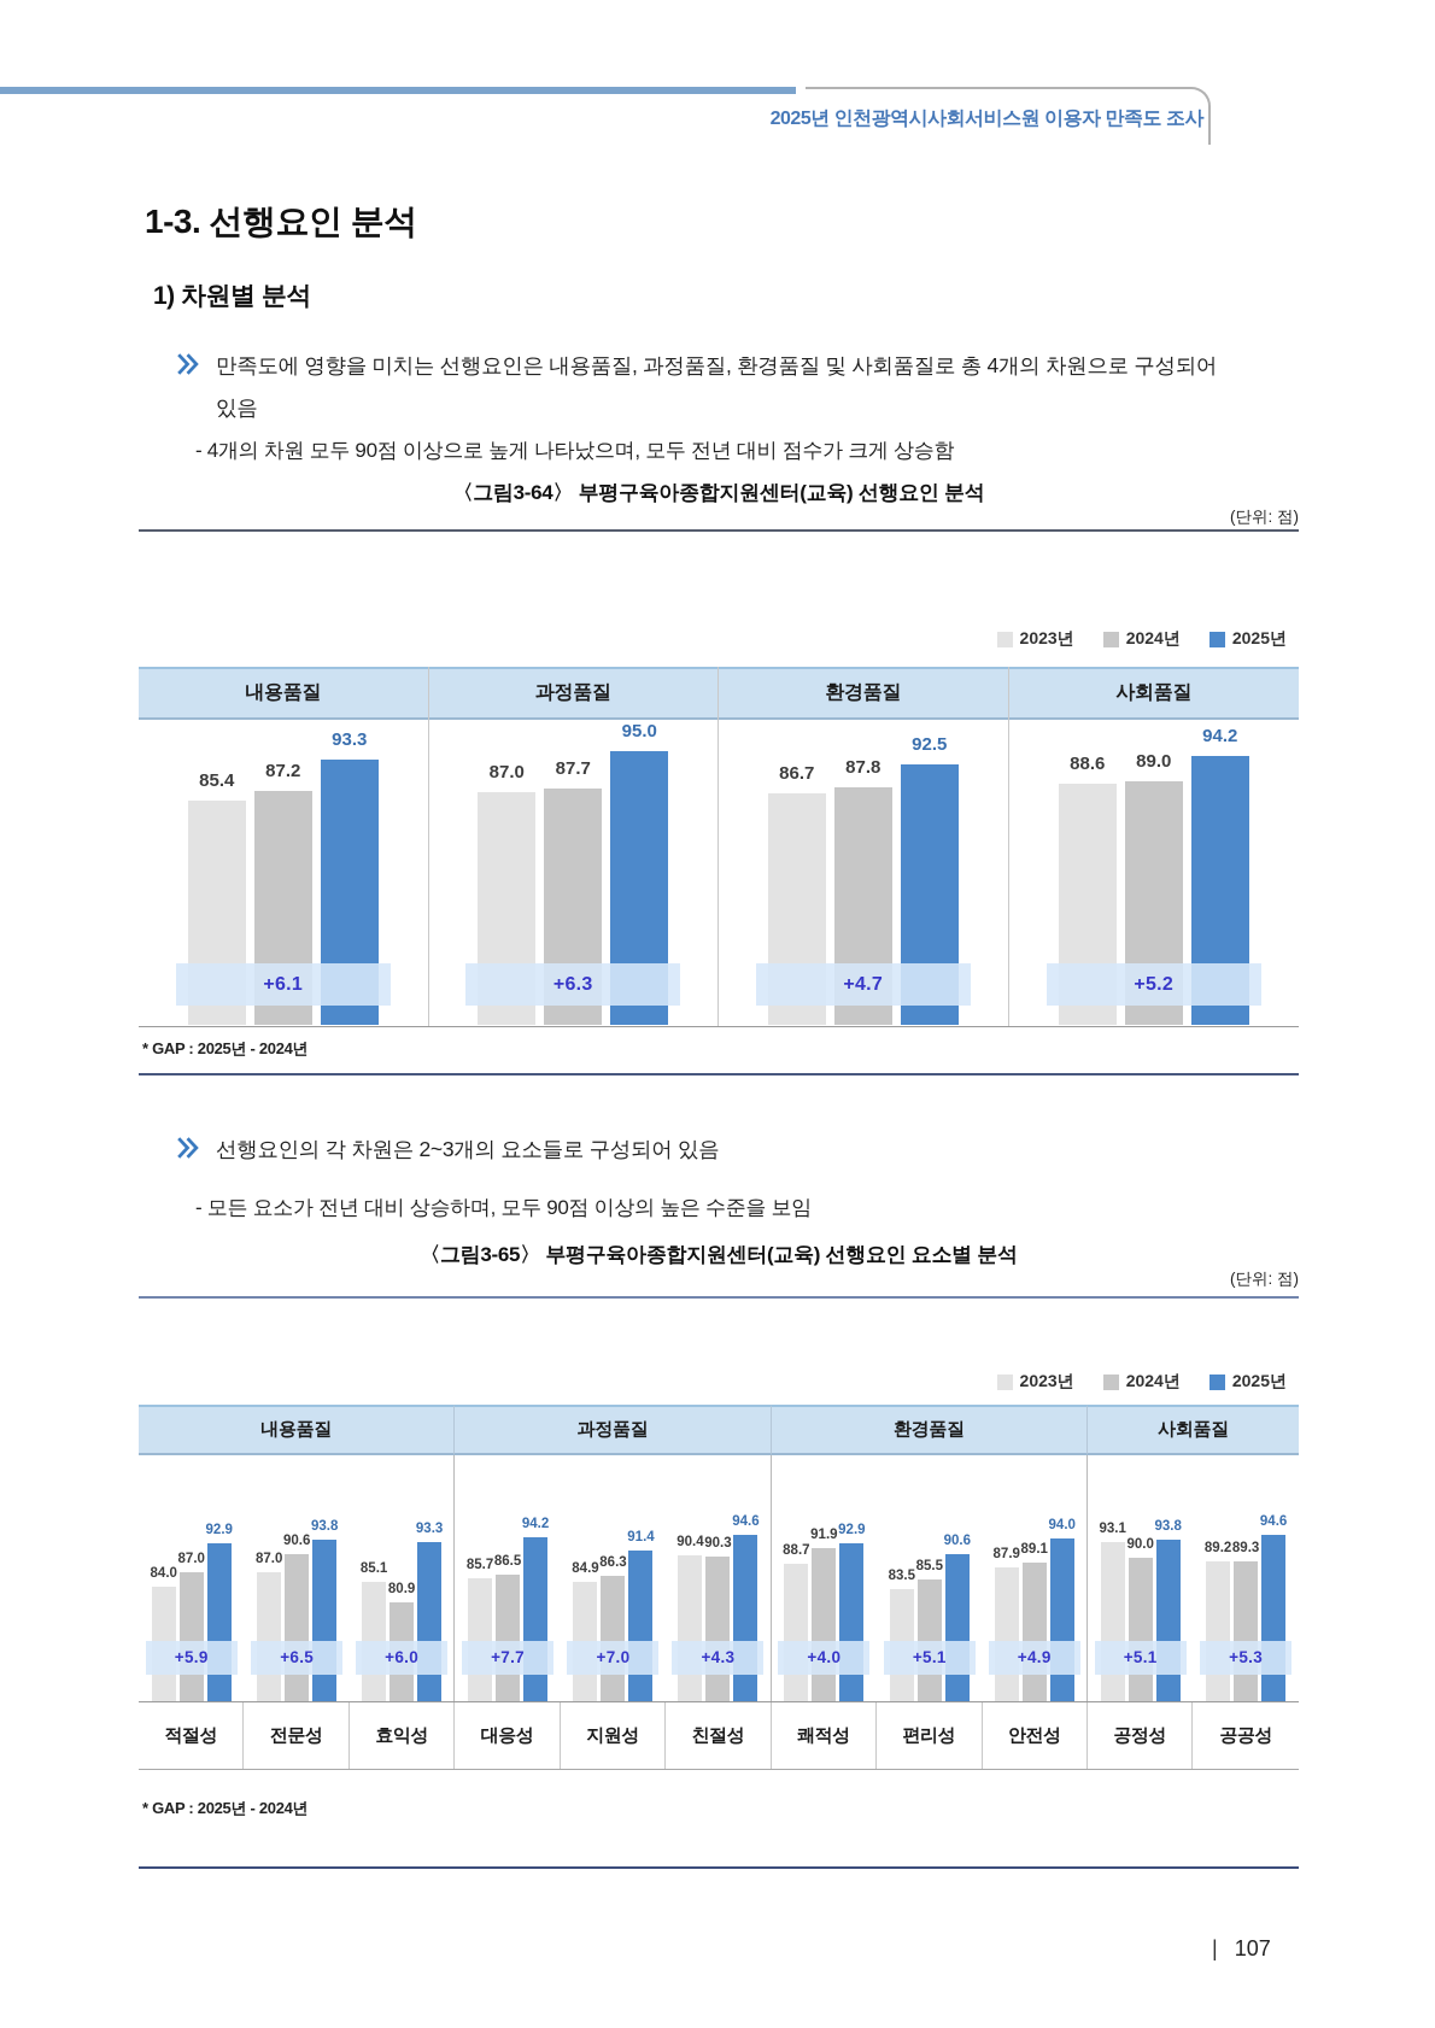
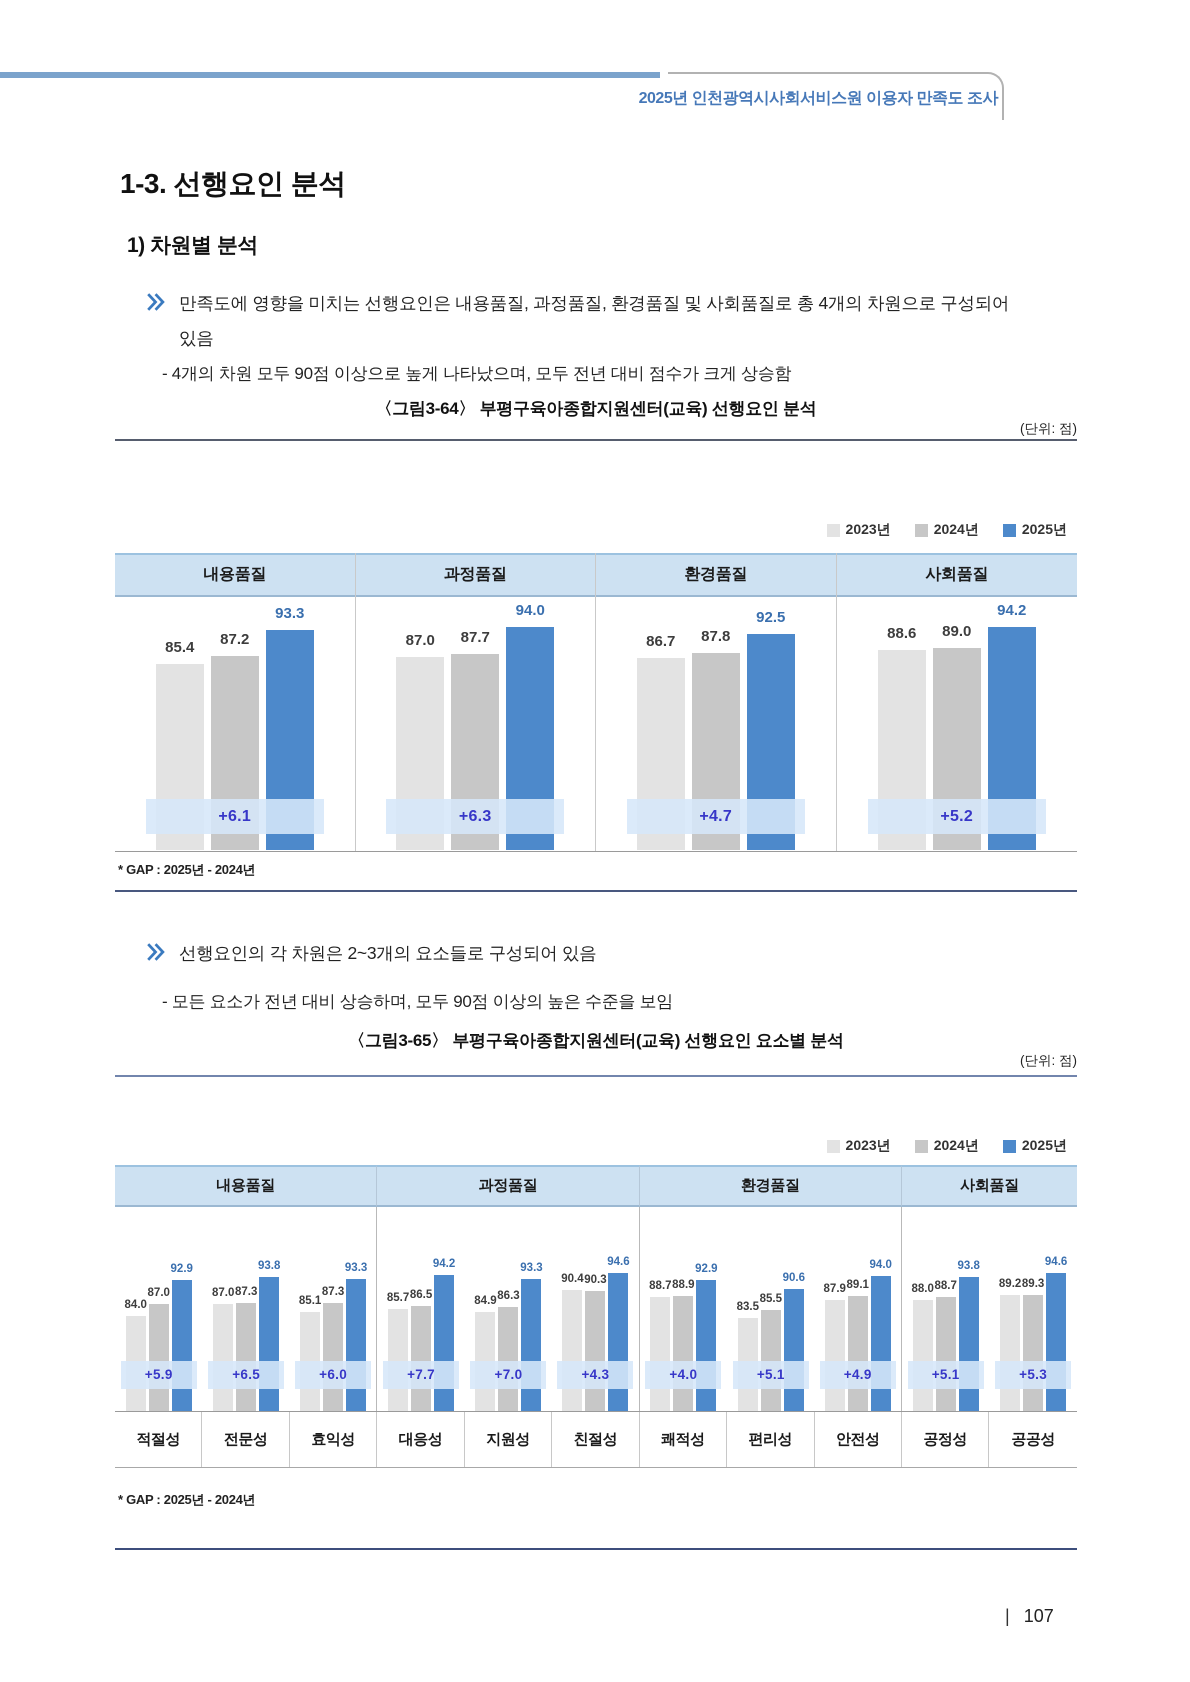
〈그림3-64〉 부평구육아종합지원센터(교육) 선행요인 분석/2025년/과정품질: 95.0 -> 94.0
〈그림3-65〉 부평구육아종합지원센터(교육) 선행요인 요소별 분석/2024년/전문성: 90.6 -> 87.3
〈그림3-65〉 부평구육아종합지원센터(교육) 선행요인 요소별 분석/2024년/효익성: 80.9 -> 87.3
〈그림3-65〉 부평구육아종합지원센터(교육) 선행요인 요소별 분석/2025년/지원성: 91.4 -> 93.3
〈그림3-65〉 부평구육아종합지원센터(교육) 선행요인 요소별 분석/2024년/쾌적성: 91.9 -> 88.9
〈그림3-65〉 부평구육아종합지원센터(교육) 선행요인 요소별 분석/2023년/공정성: 93.1 -> 88.0
〈그림3-65〉 부평구육아종합지원센터(교육) 선행요인 요소별 분석/2024년/공정성: 90.0 -> 88.7
